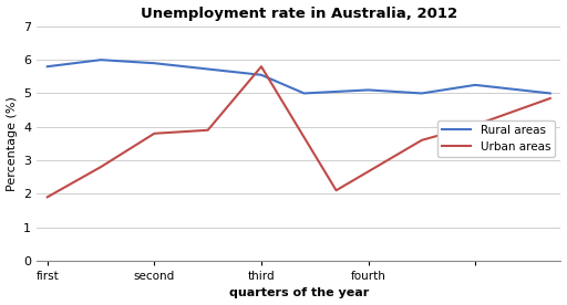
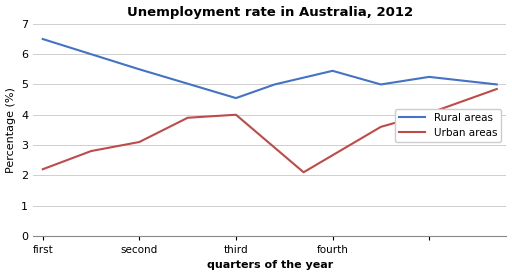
Rural areas/first: 5.80 -> 6.50
Urban areas/first: 1.90 -> 2.20
Rural areas/second: 5.90 -> 5.50
Urban areas/second: 3.80 -> 3.10
Rural areas/third: 5.55 -> 4.55
Urban areas/third: 5.80 -> 4.00
Rural areas/fourth: 5.10 -> 5.45
